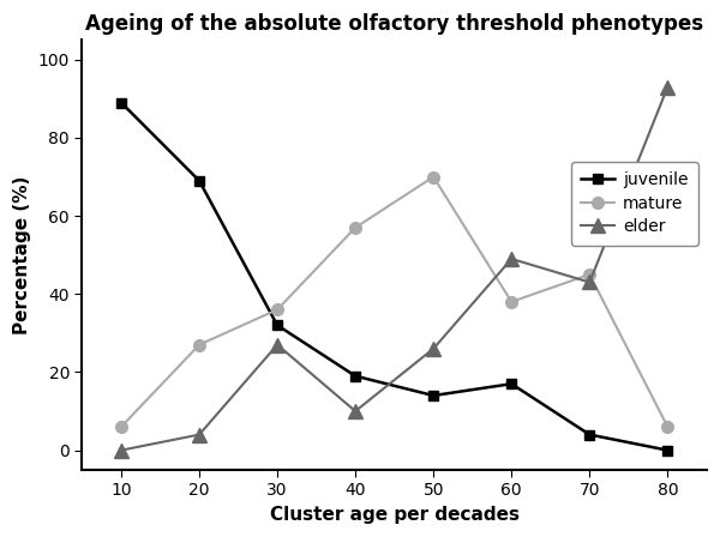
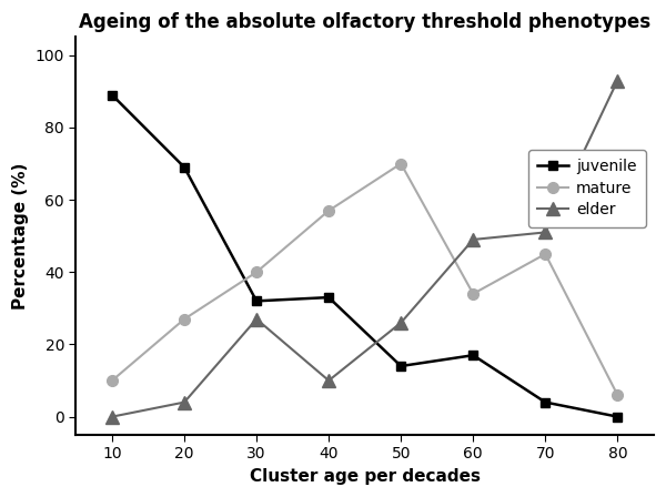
mature/10: 6 -> 10
mature/30: 36 -> 40
juvenile/40: 19 -> 33
mature/60: 38 -> 34
elder/70: 43 -> 51
